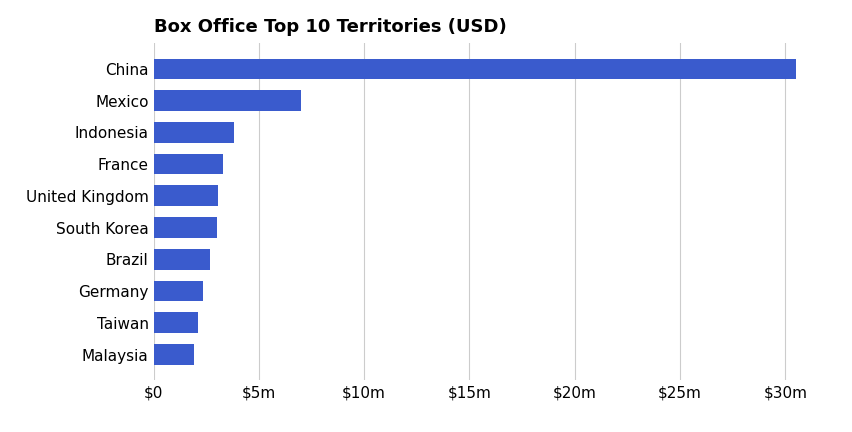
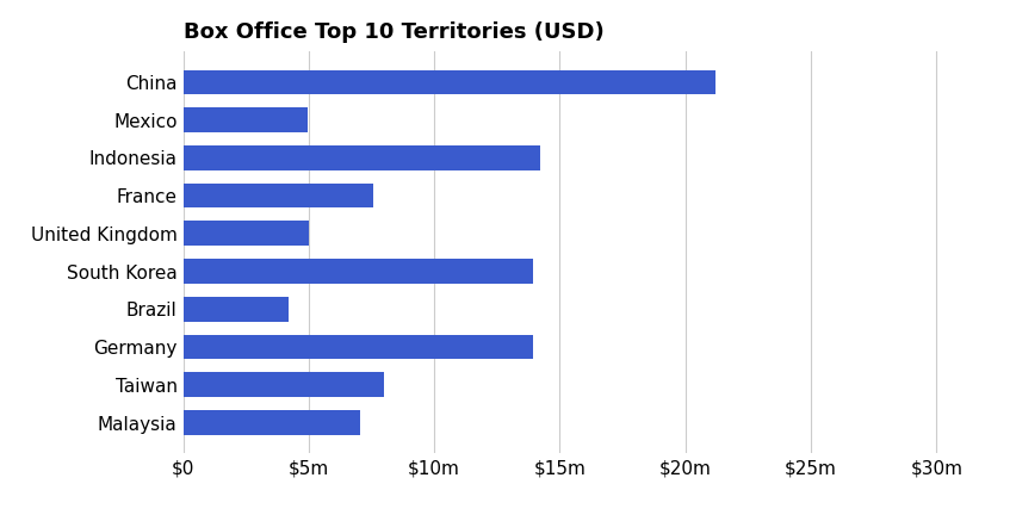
China: $30.50m -> $21.20m
Mexico: $7.00m -> $4.95m
Indonesia: $3.80m -> $14.20m
France: $3.30m -> $7.55m
United Kingdom: $3.05m -> $5.00m
South Korea: $3.00m -> $13.95m
Brazil: $2.70m -> $4.20m
Germany: $2.35m -> $13.95m
Taiwan: $2.10m -> $8.00m
Malaysia: $1.90m -> $7.05m
